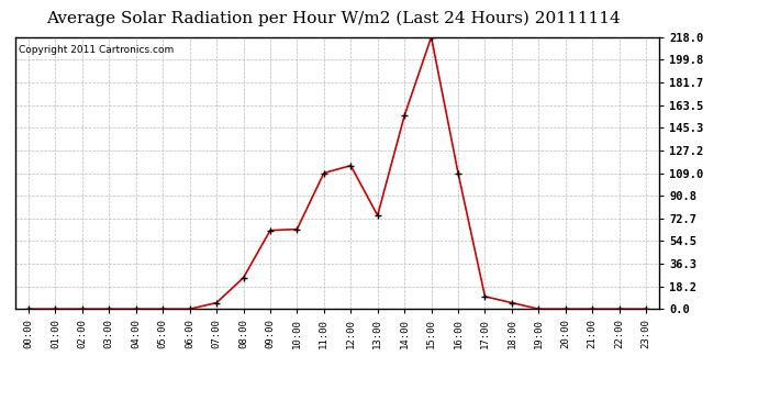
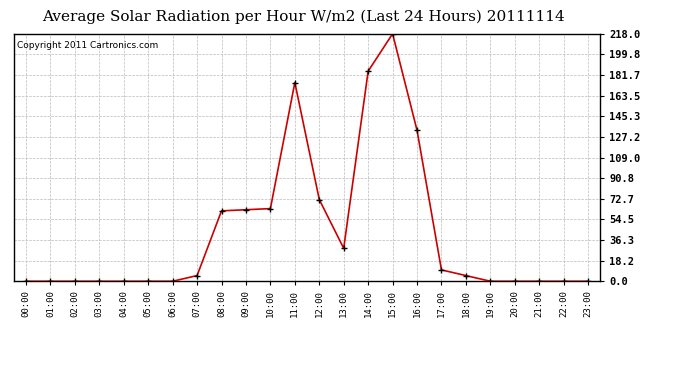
08:00: 25 -> 62
11:00: 109 -> 175
12:00: 115 -> 72
13:00: 75 -> 29
14:00: 155 -> 185
16:00: 109 -> 133
